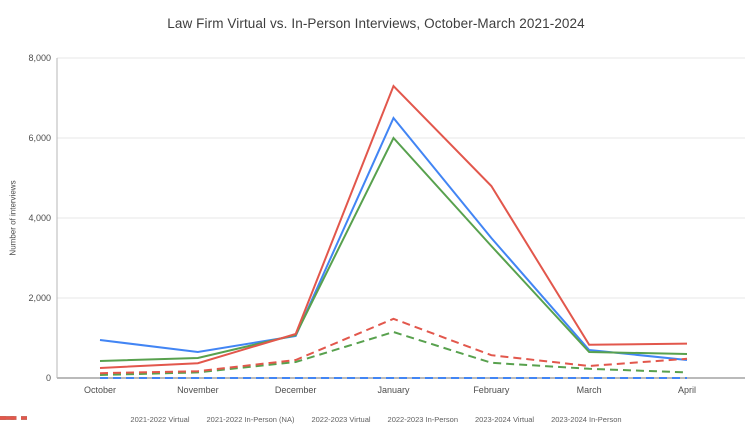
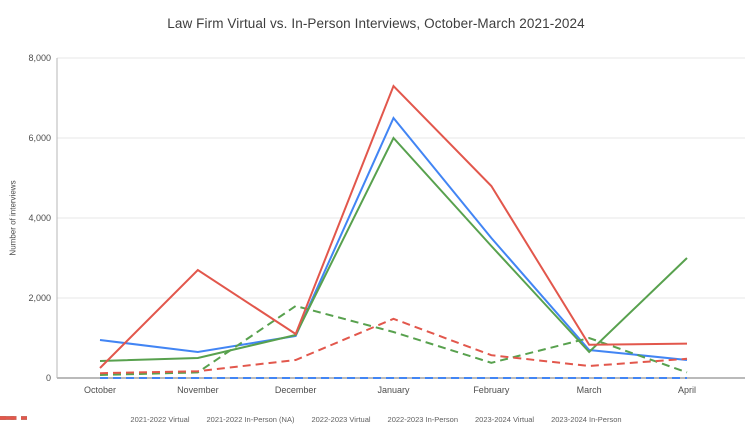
2023-2024 Virtual/November: 400 -> 2700
2022-2023 In-Person/December: 400 -> 1800
2022-2023 In-Person/March: 200 -> 1000
2022-2023 Virtual/April: 600 -> 3000
